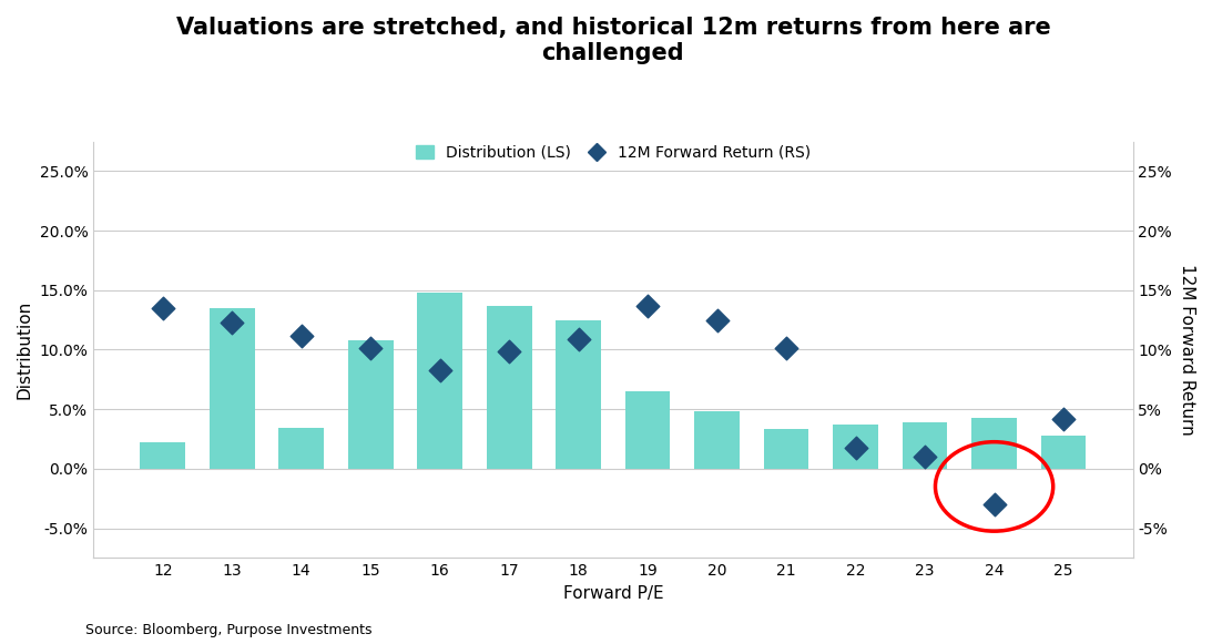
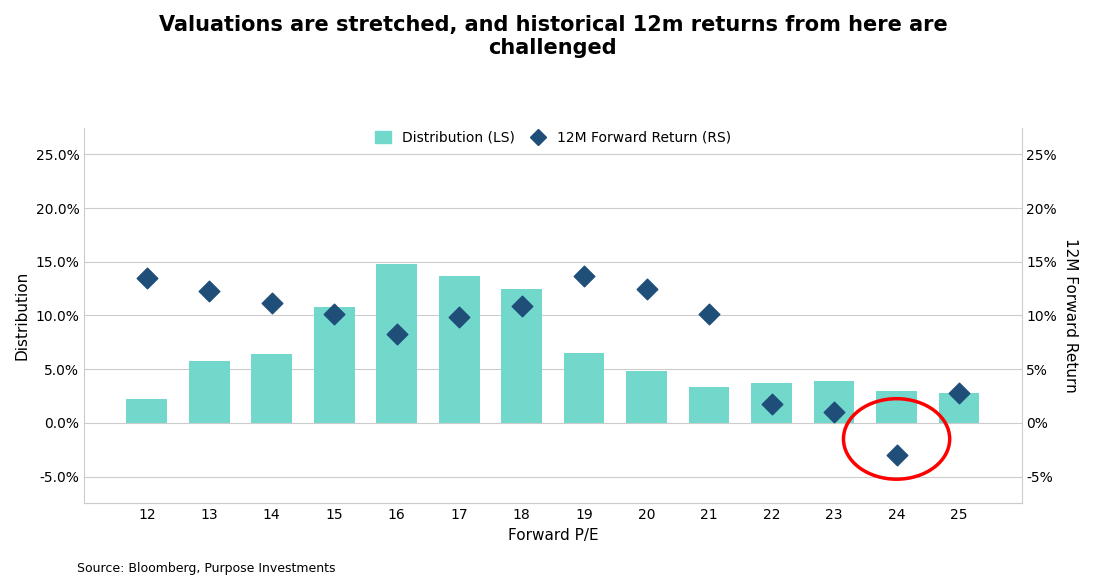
Distribution (LS)/13: 13.5% -> 5.8%
Distribution (LS)/14: 3.4% -> 6.4%
Distribution (LS)/24: 4.3% -> 3.0%
12M Forward Return (RS)/25: 4.2% -> 2.8%
